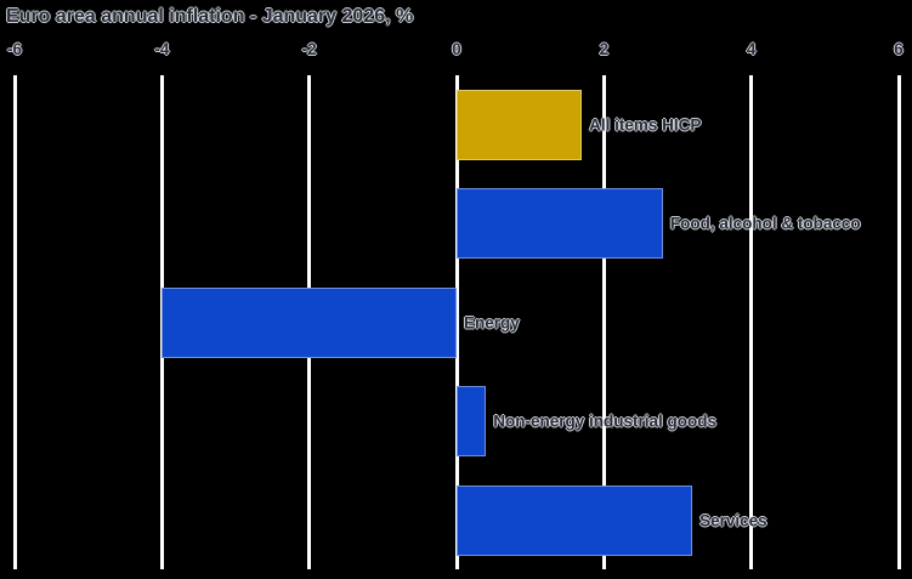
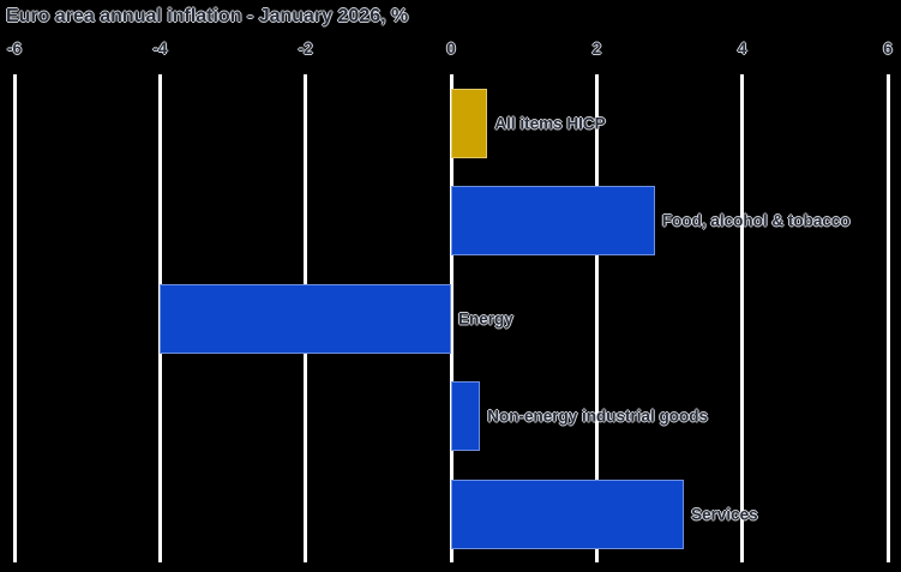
All items HICP: 1.7 -> 0.5
